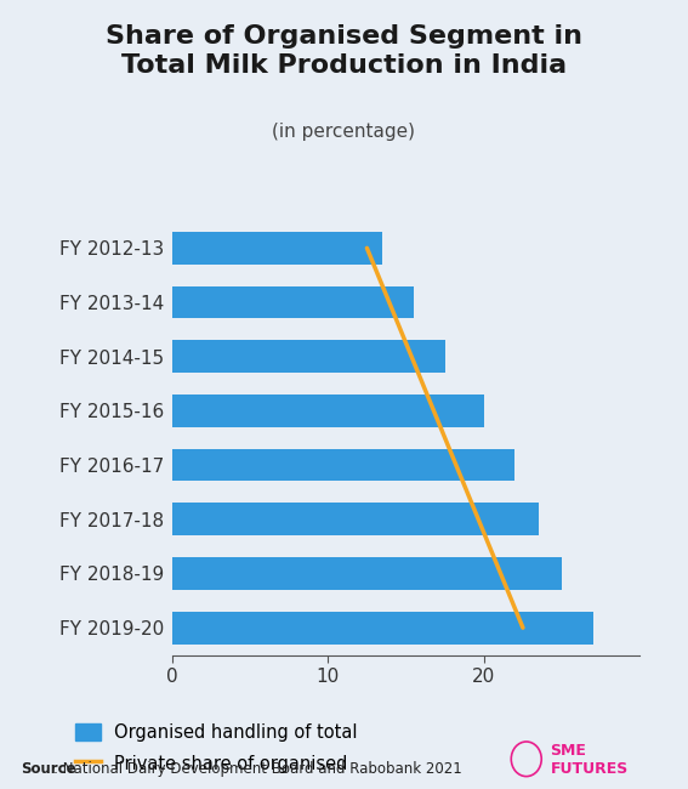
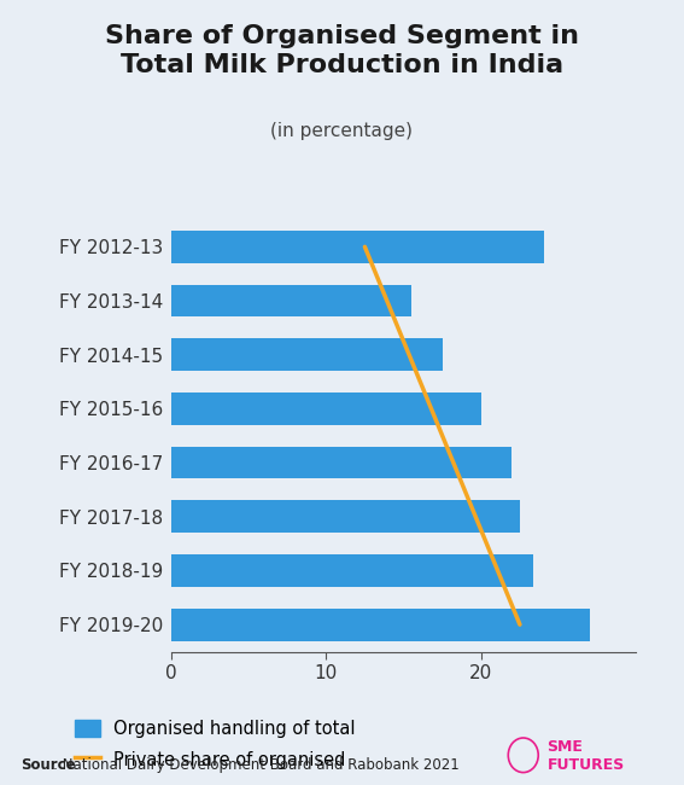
FY 2012-13: 13.5 -> 24.1
FY 2017-18: 23.5 -> 22.5
FY 2018-19: 25.0 -> 23.4
